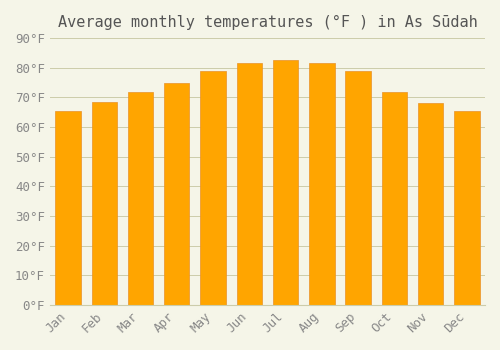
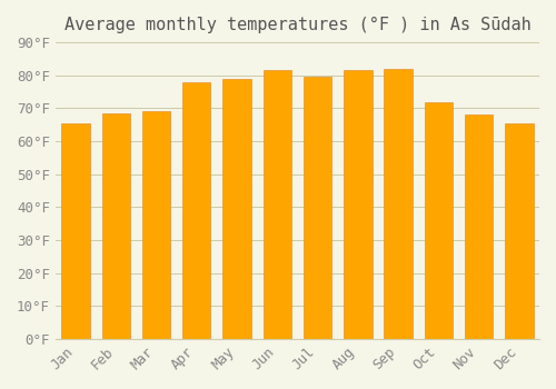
Mar: 72.0°F -> 69.0°F
Apr: 75.0°F -> 78.0°F
Jul: 82.5°F -> 79.5°F
Sep: 79.0°F -> 82.0°F
